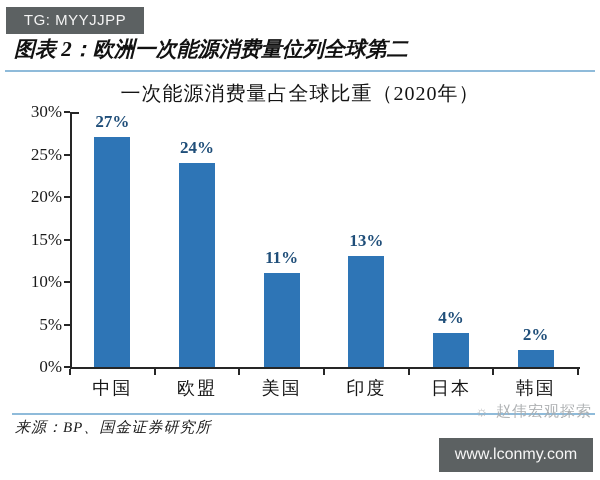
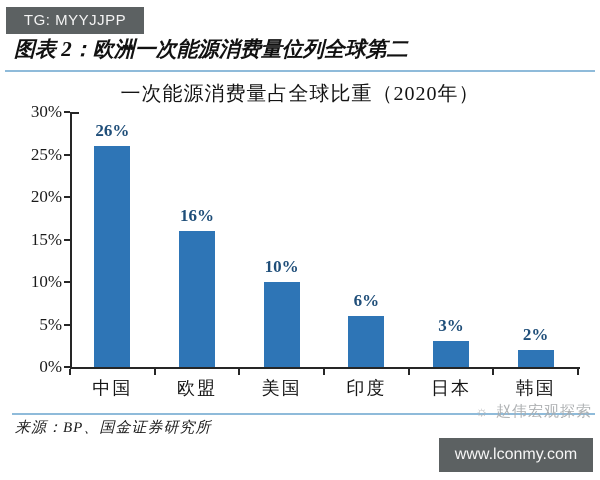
中国: 27% -> 26%
欧盟: 24% -> 16%
美国: 11% -> 10%
印度: 13% -> 6%
日本: 4% -> 3%
